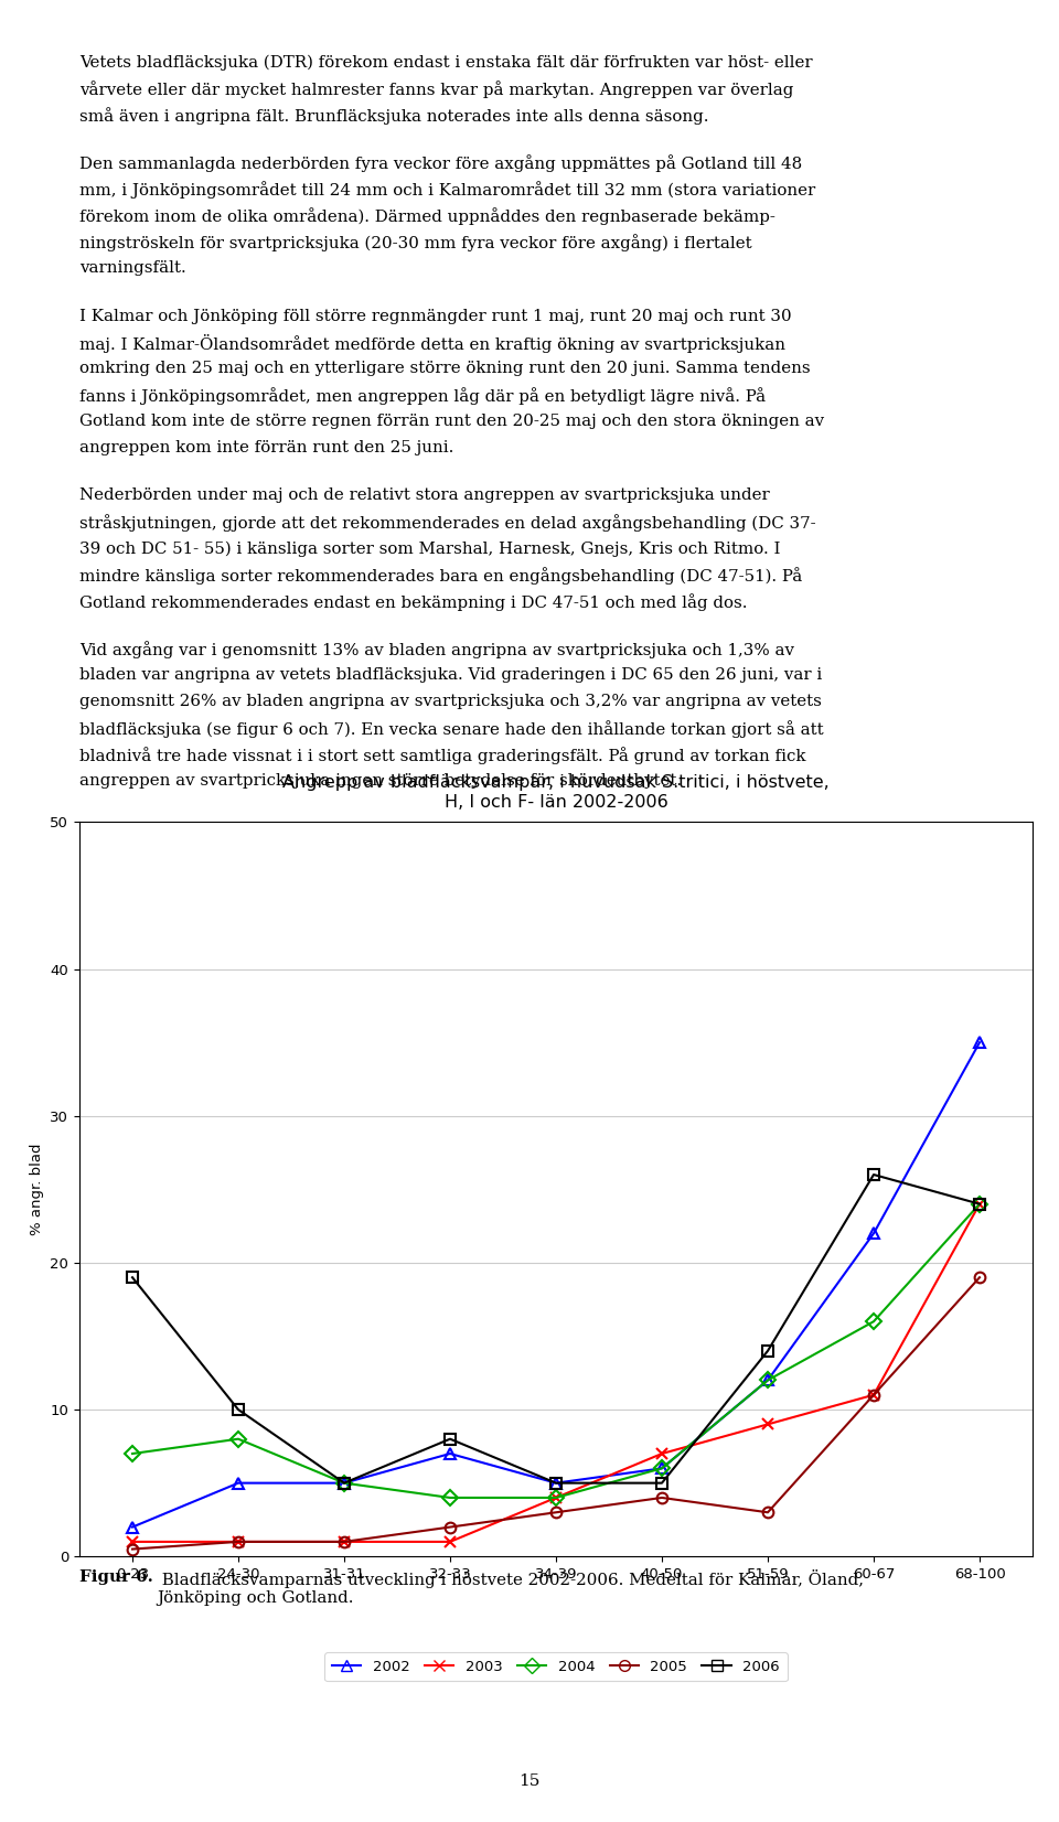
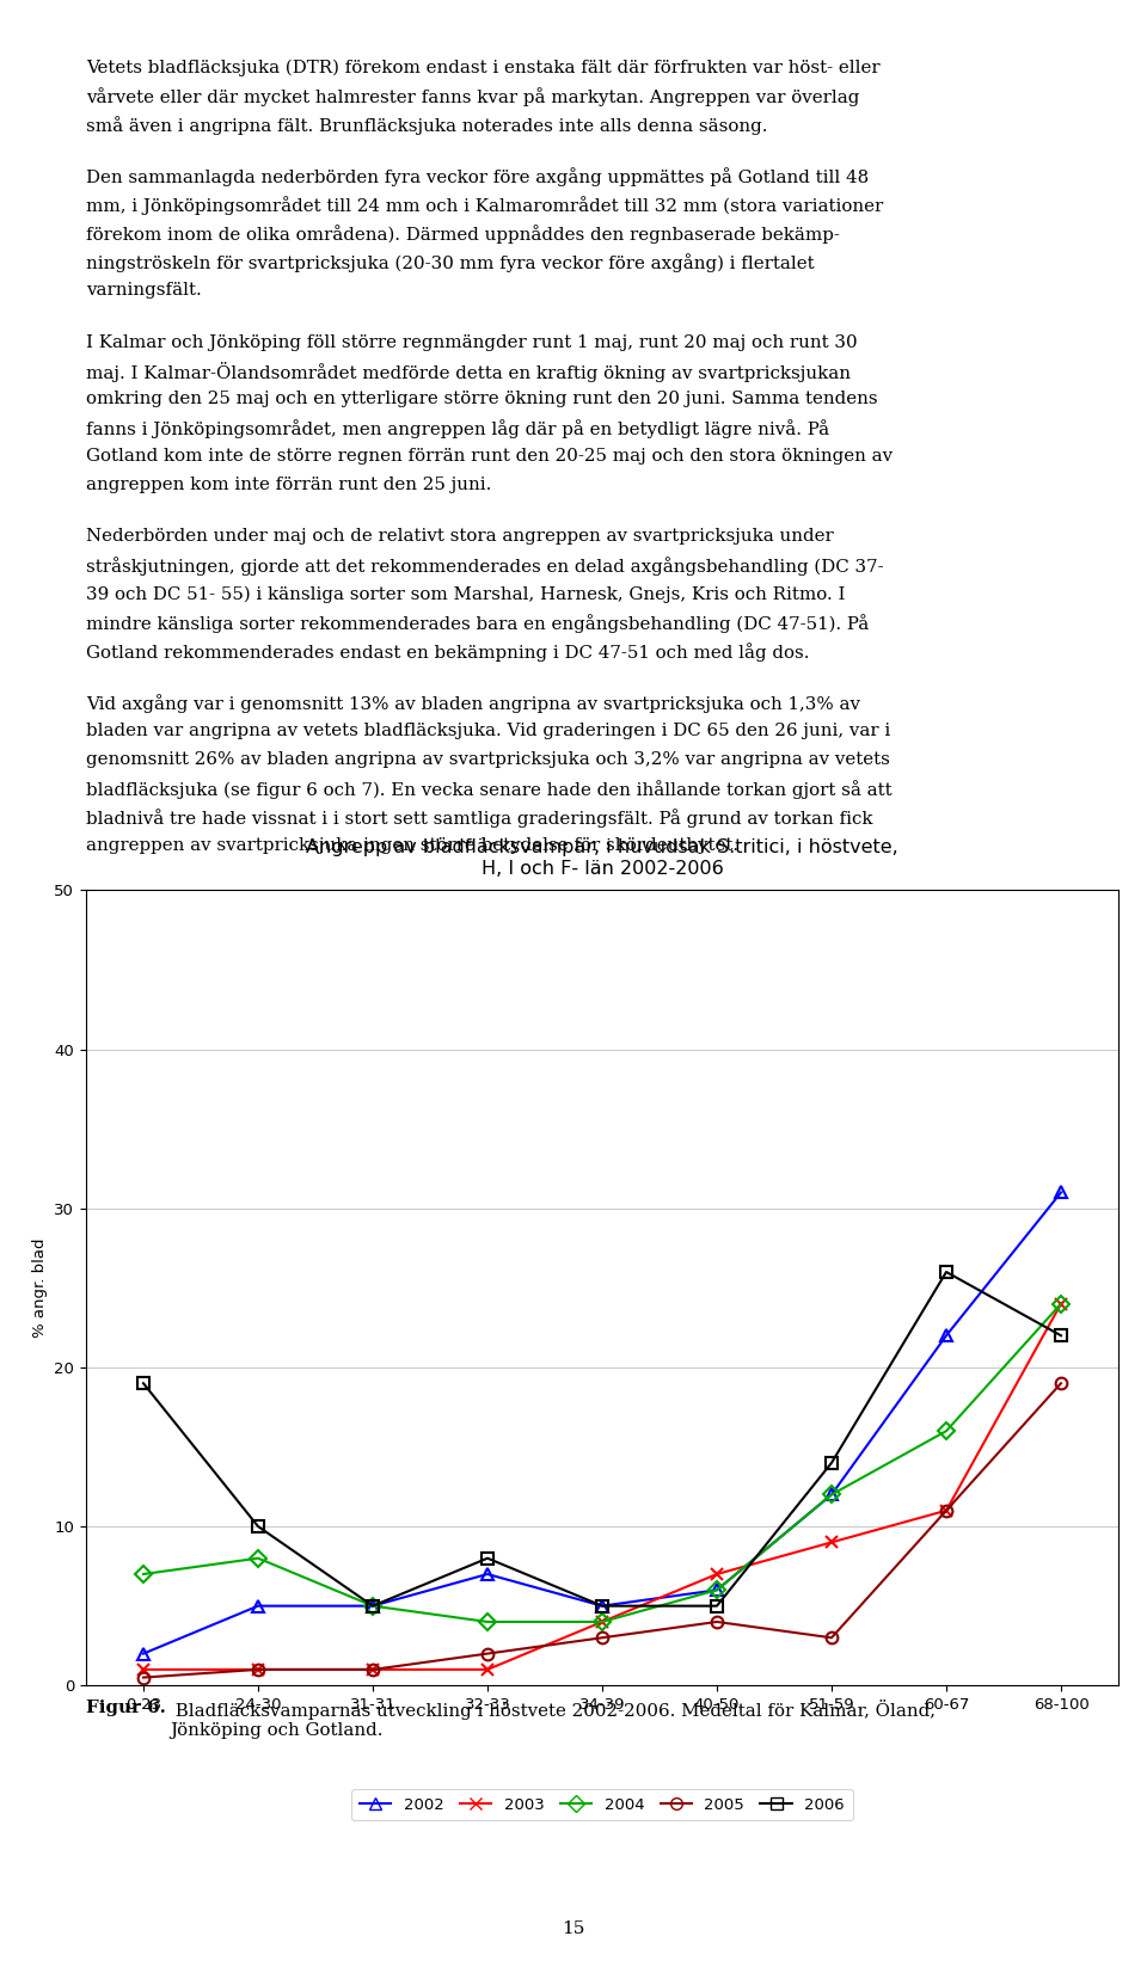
2002/68-100: 35 -> 31
2006/68-100: 24 -> 22
